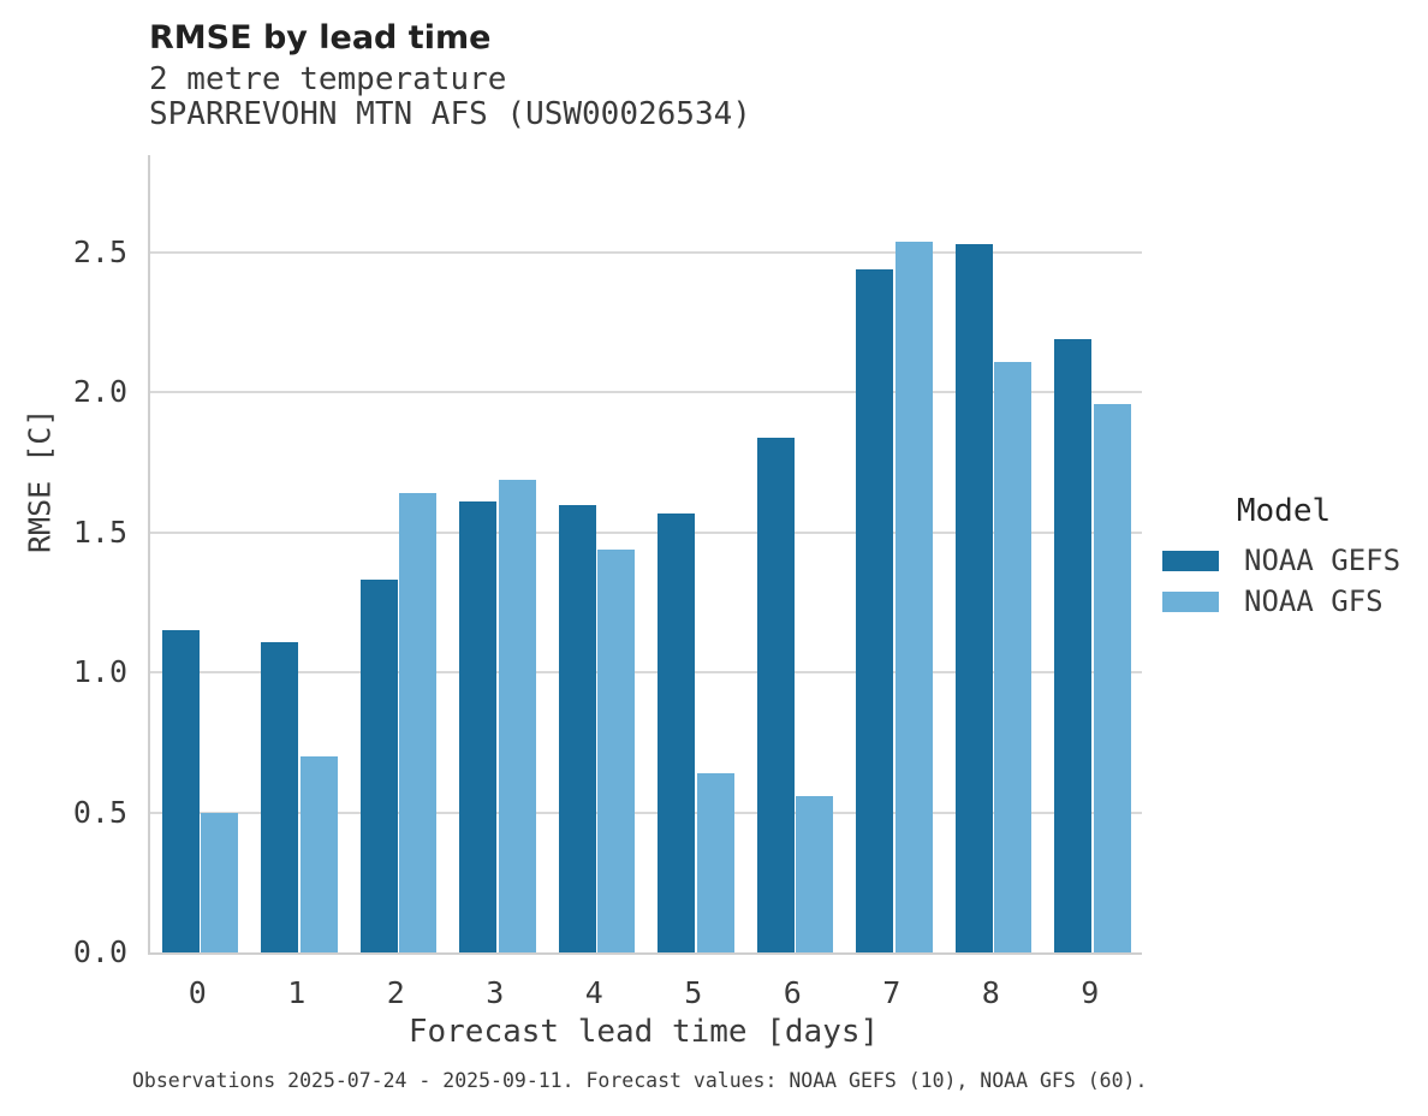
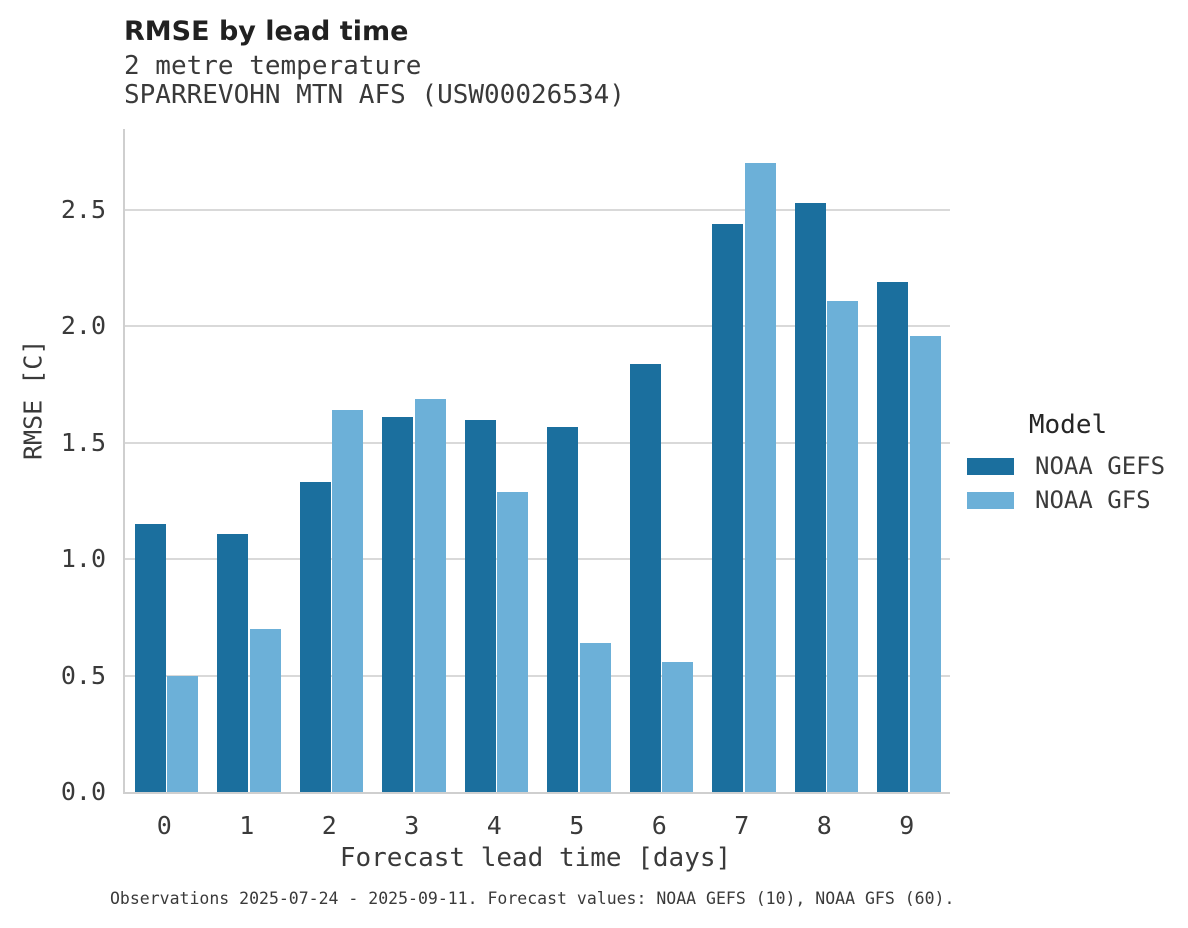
NOAA GFS/4: 1.44 -> 1.29
NOAA GFS/7: 2.54 -> 2.70
